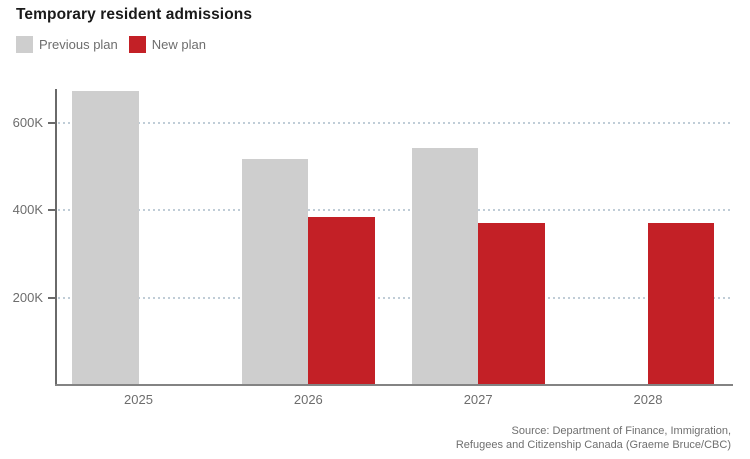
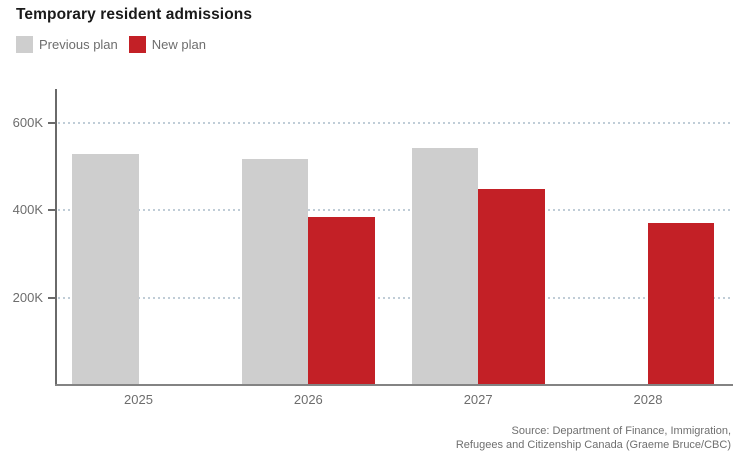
Previous plan/2025: 670K -> 530K
New plan/2027: 370K -> 450K
